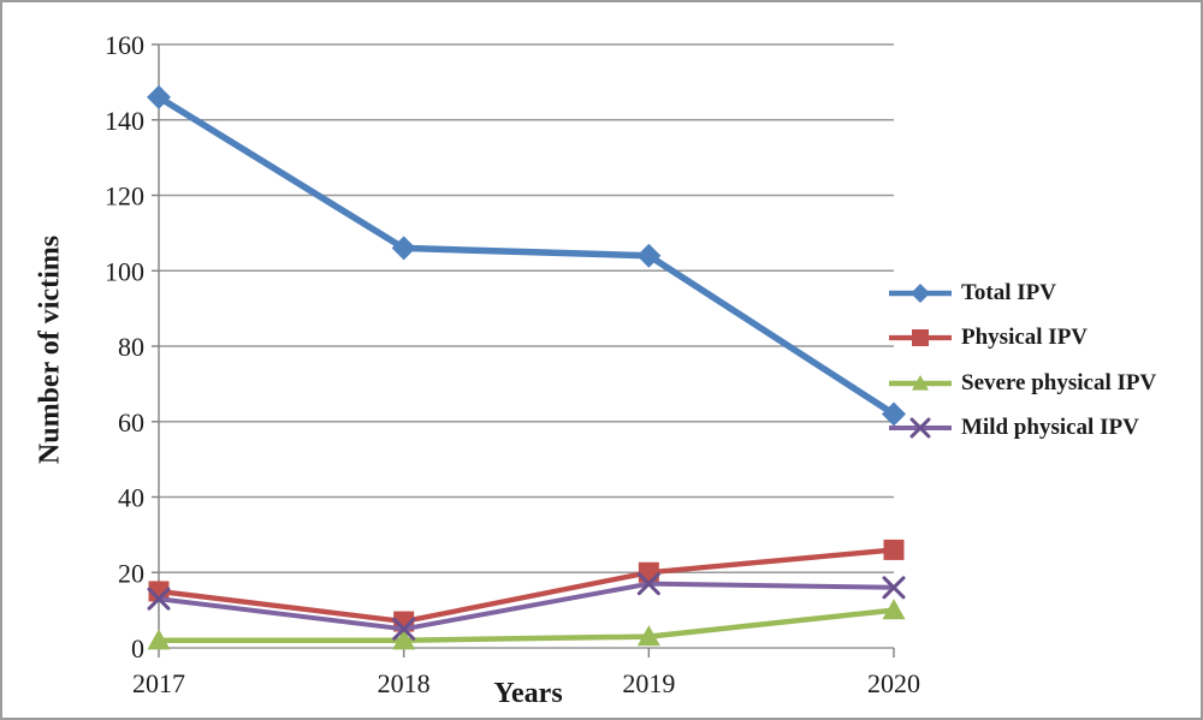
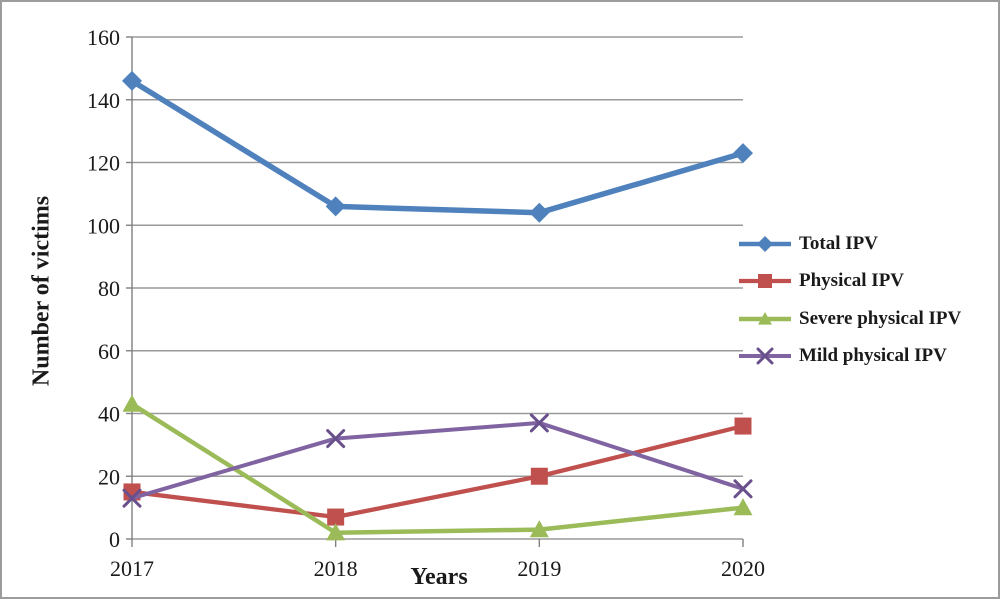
Severe physical IPV/2017: 2 -> 43
Mild physical IPV/2018: 5 -> 32
Mild physical IPV/2019: 17 -> 37
Total IPV/2020: 62 -> 123
Physical IPV/2020: 26 -> 36
